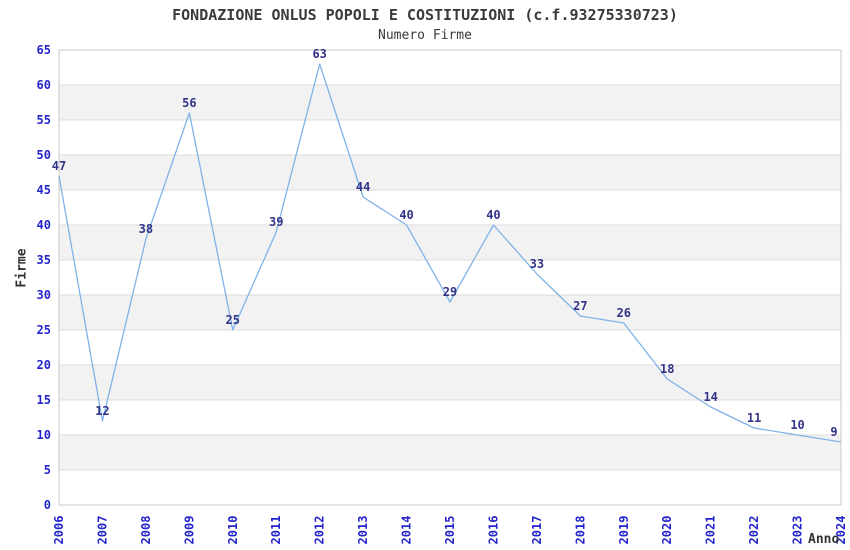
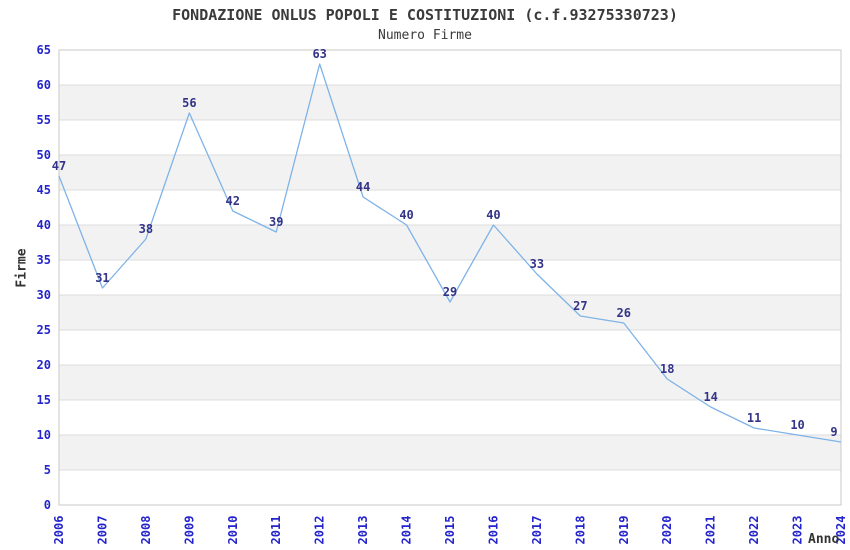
2007: 12 -> 31
2010: 25 -> 42
